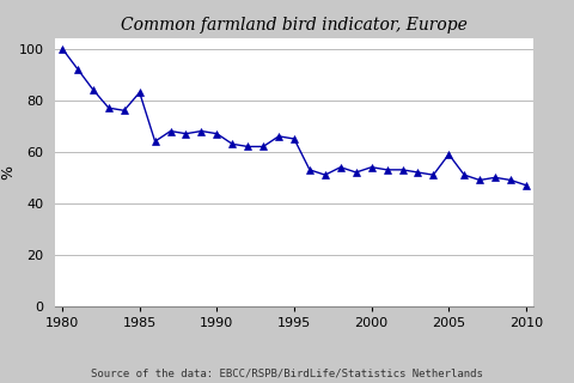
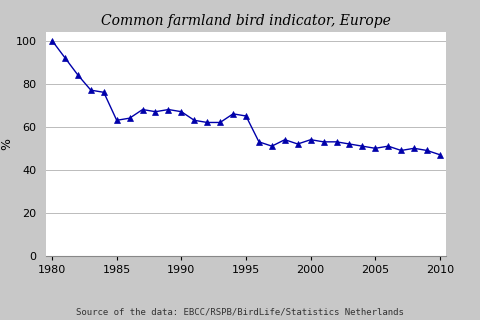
1985: 83 -> 63
2005: 59 -> 50
